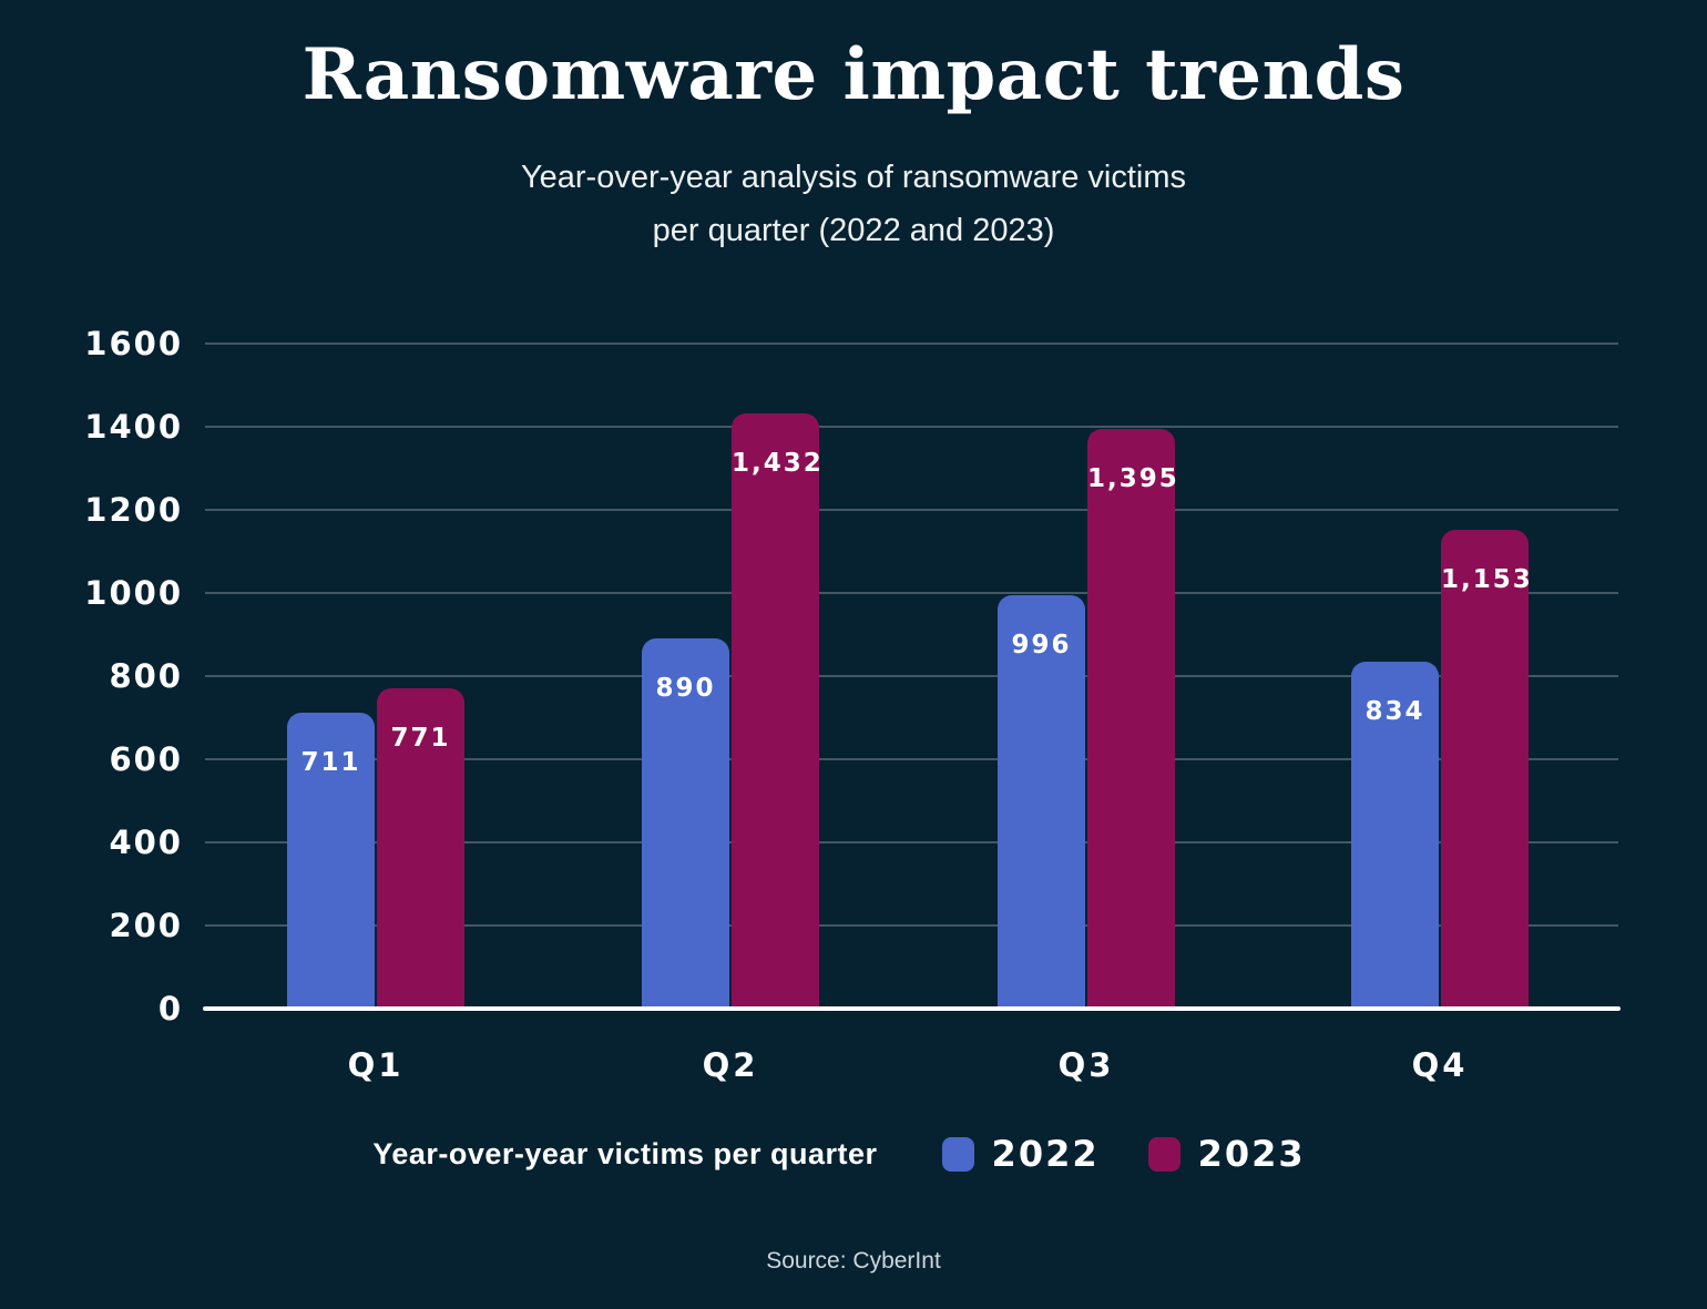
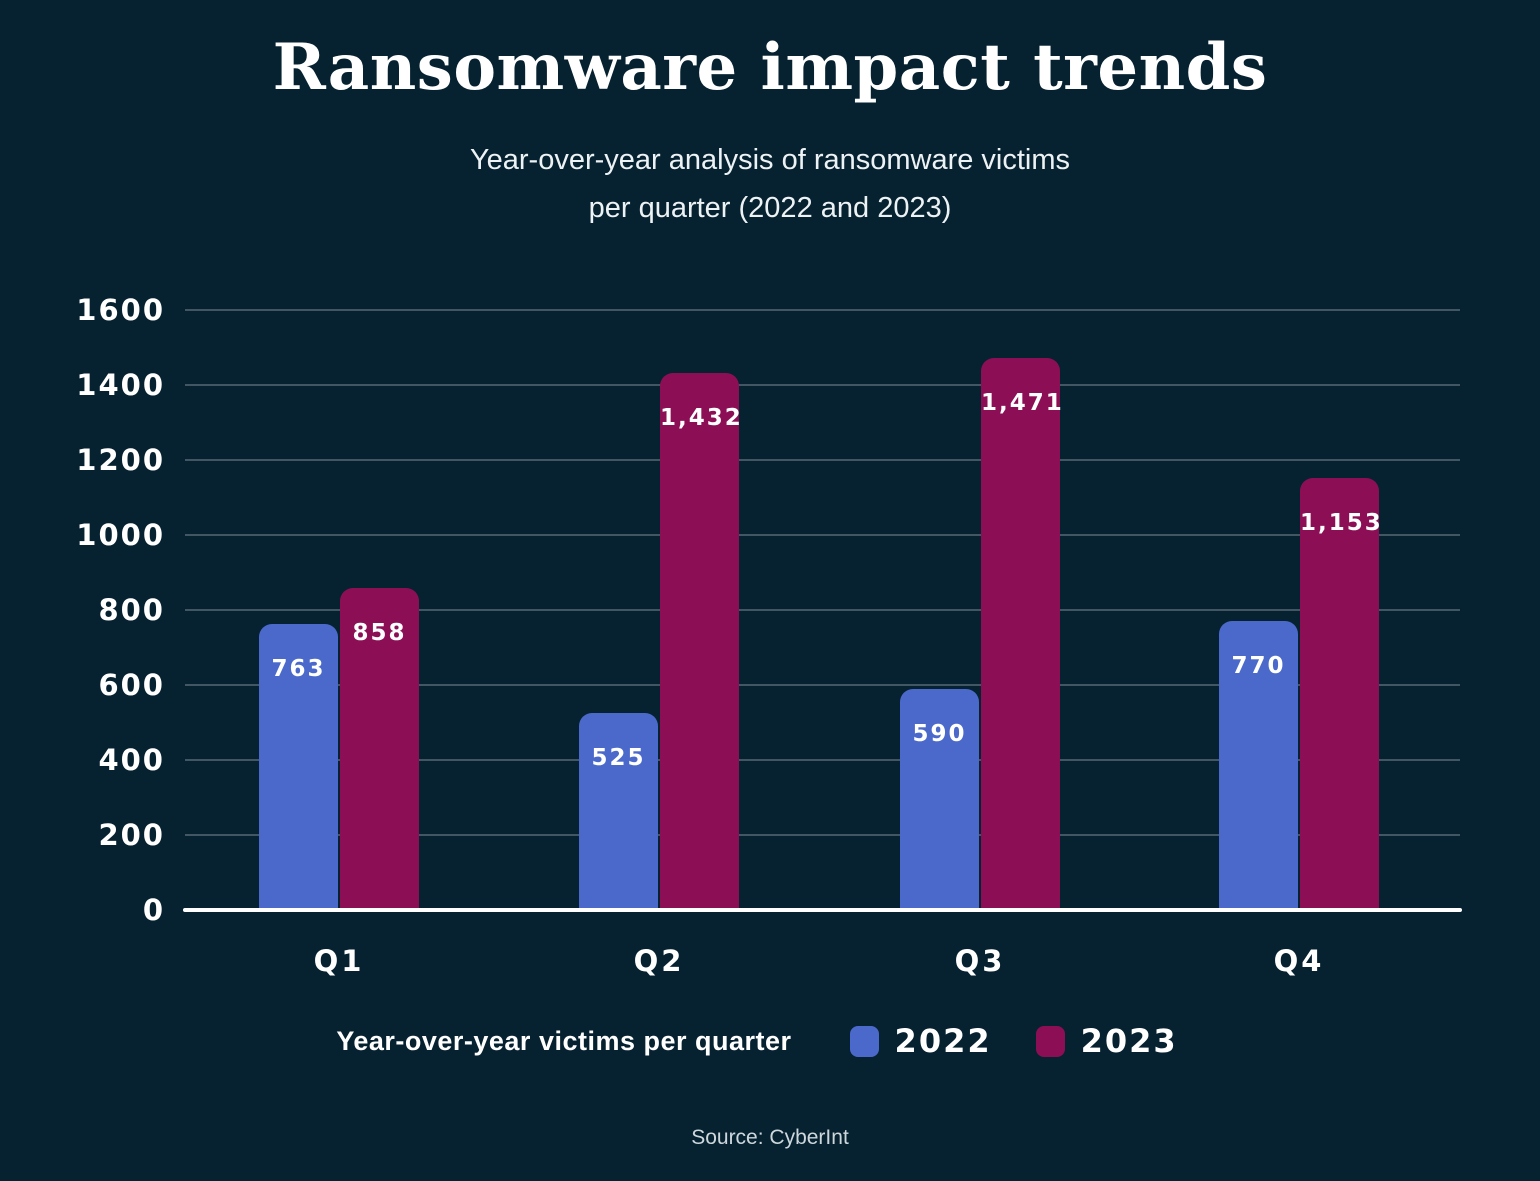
2022/Q1: 711 -> 763
2023/Q1: 771 -> 858
2022/Q2: 890 -> 525
2022/Q3: 996 -> 590
2023/Q3: 1,395 -> 1,471
2022/Q4: 834 -> 770
